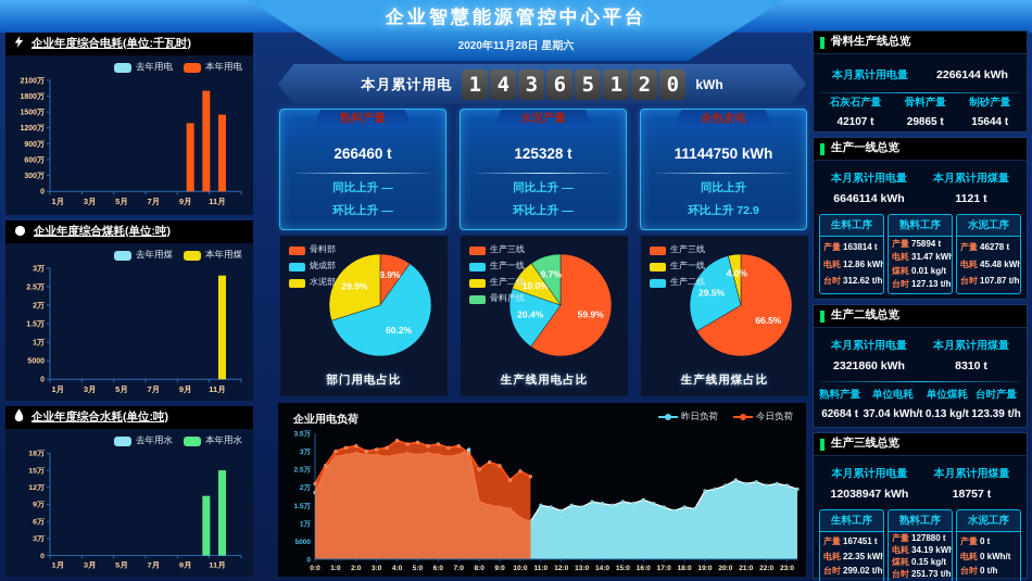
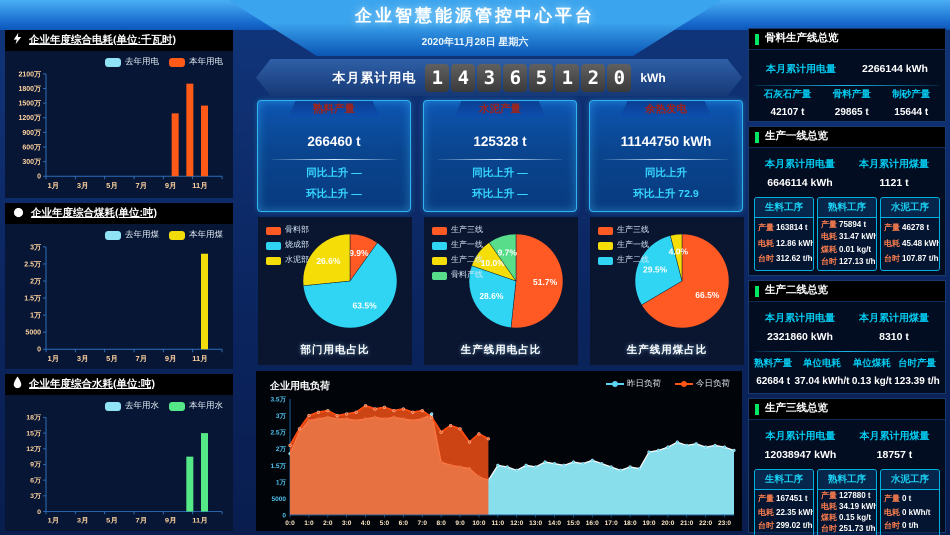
部门用电占比/烧成部: 60.2% -> 63.5%
部门用电占比/水泥部: 29.9% -> 26.6%
生产线用电占比/生产三线: 59.9% -> 51.7%
生产线用电占比/生产一线: 20.4% -> 28.6%
